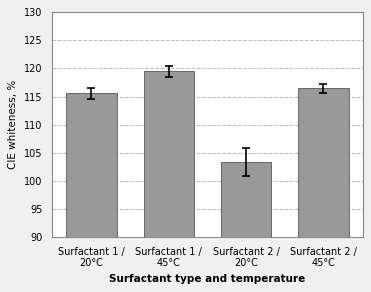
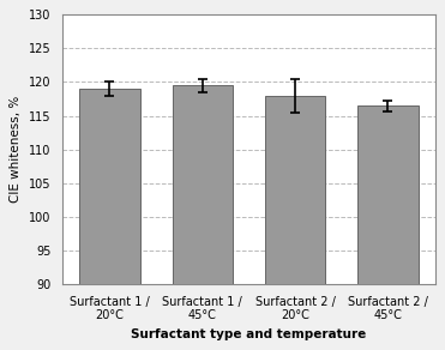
Surfactant 1 / 20°C: 115.6 -> 119.0
Surfactant 2 / 20°C: 103.4 -> 118.0
